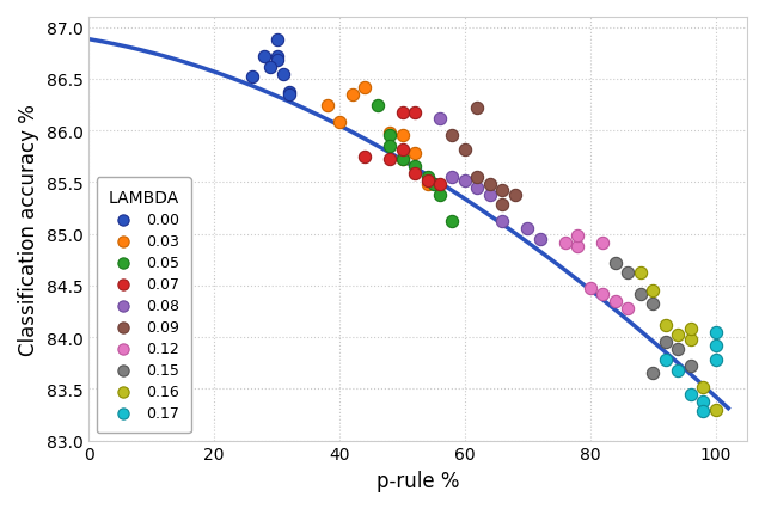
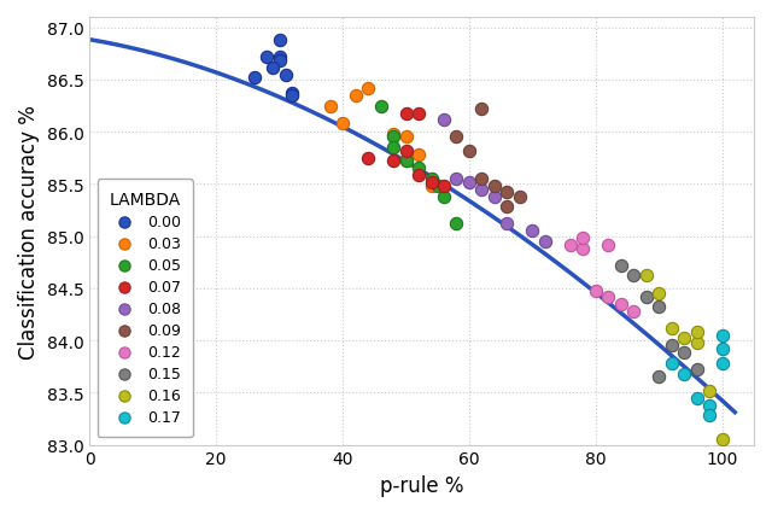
0.16/100: 83.30 -> 83.05
